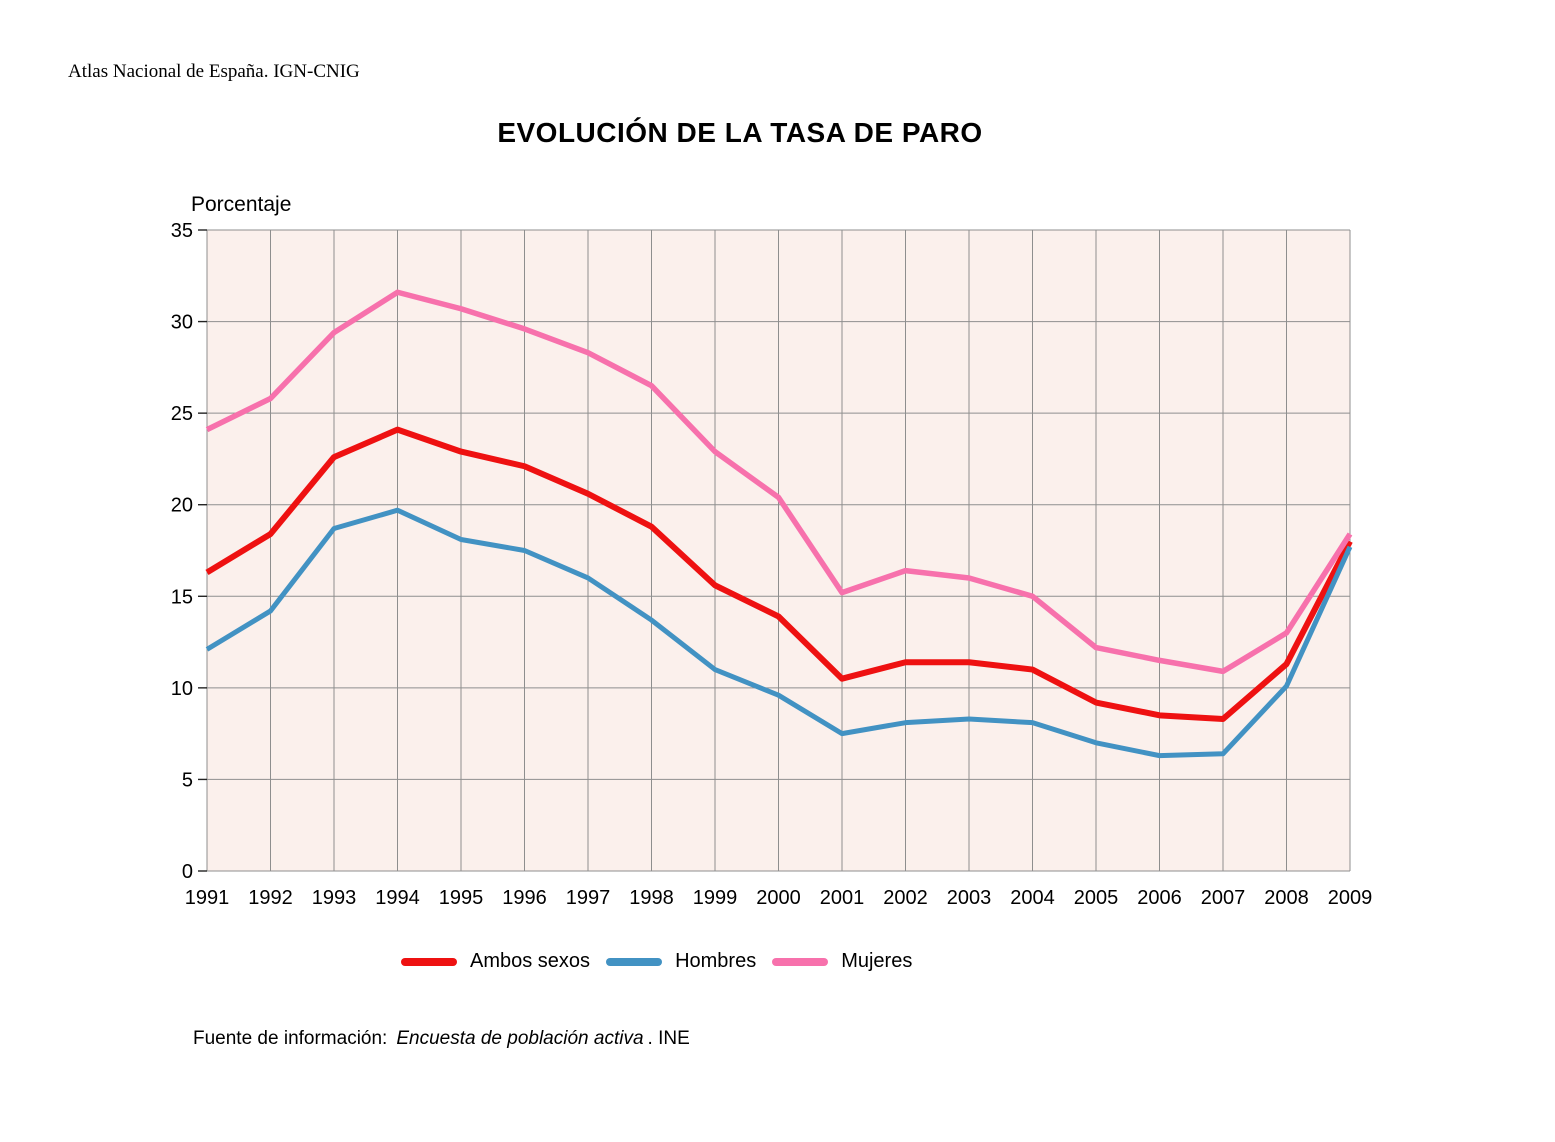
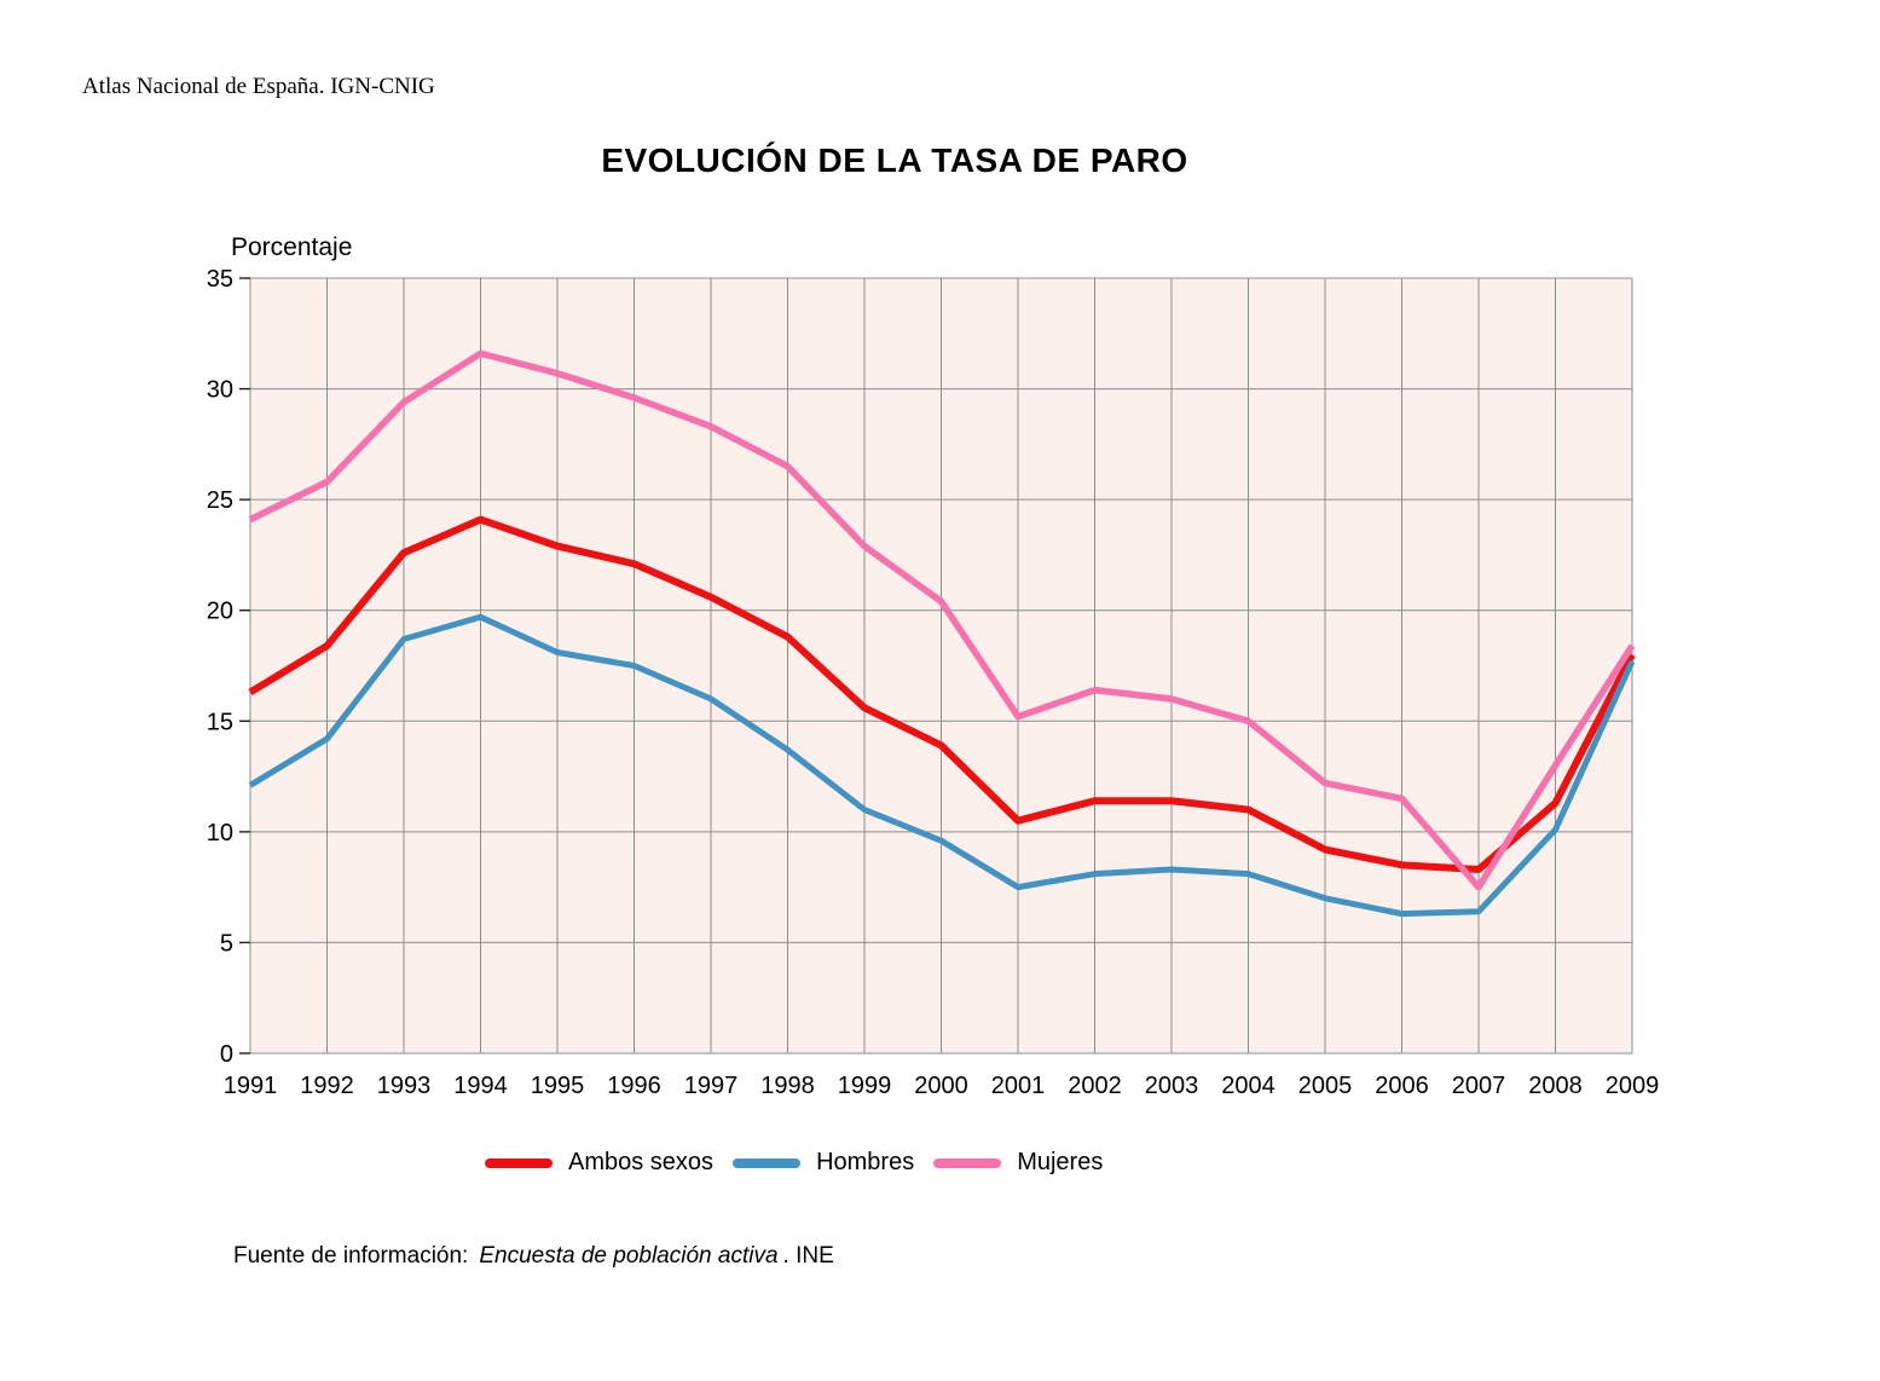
Mujeres/2007: 10.9 -> 7.5
